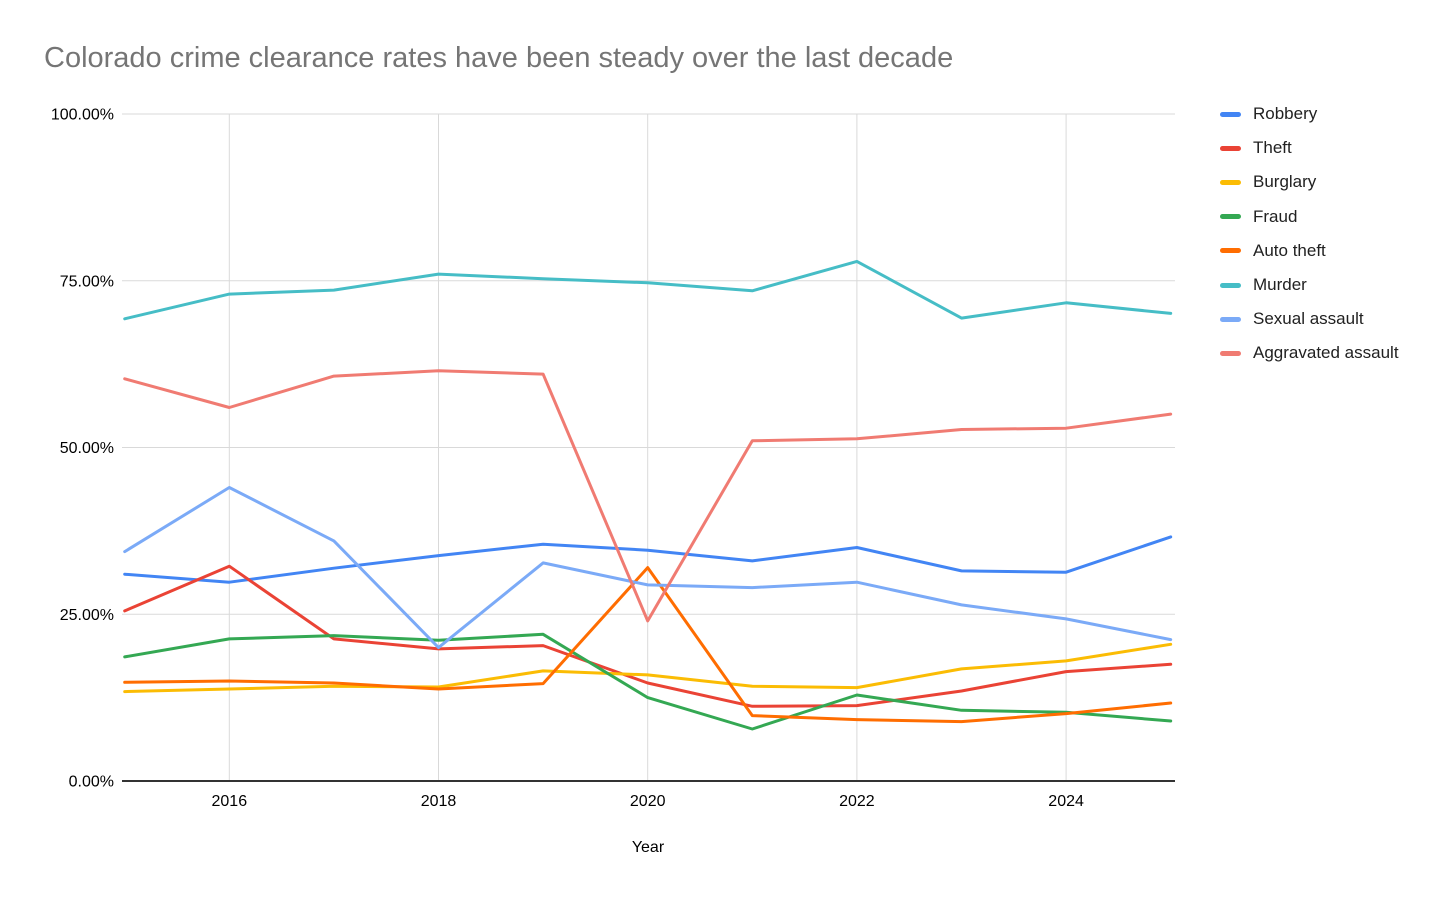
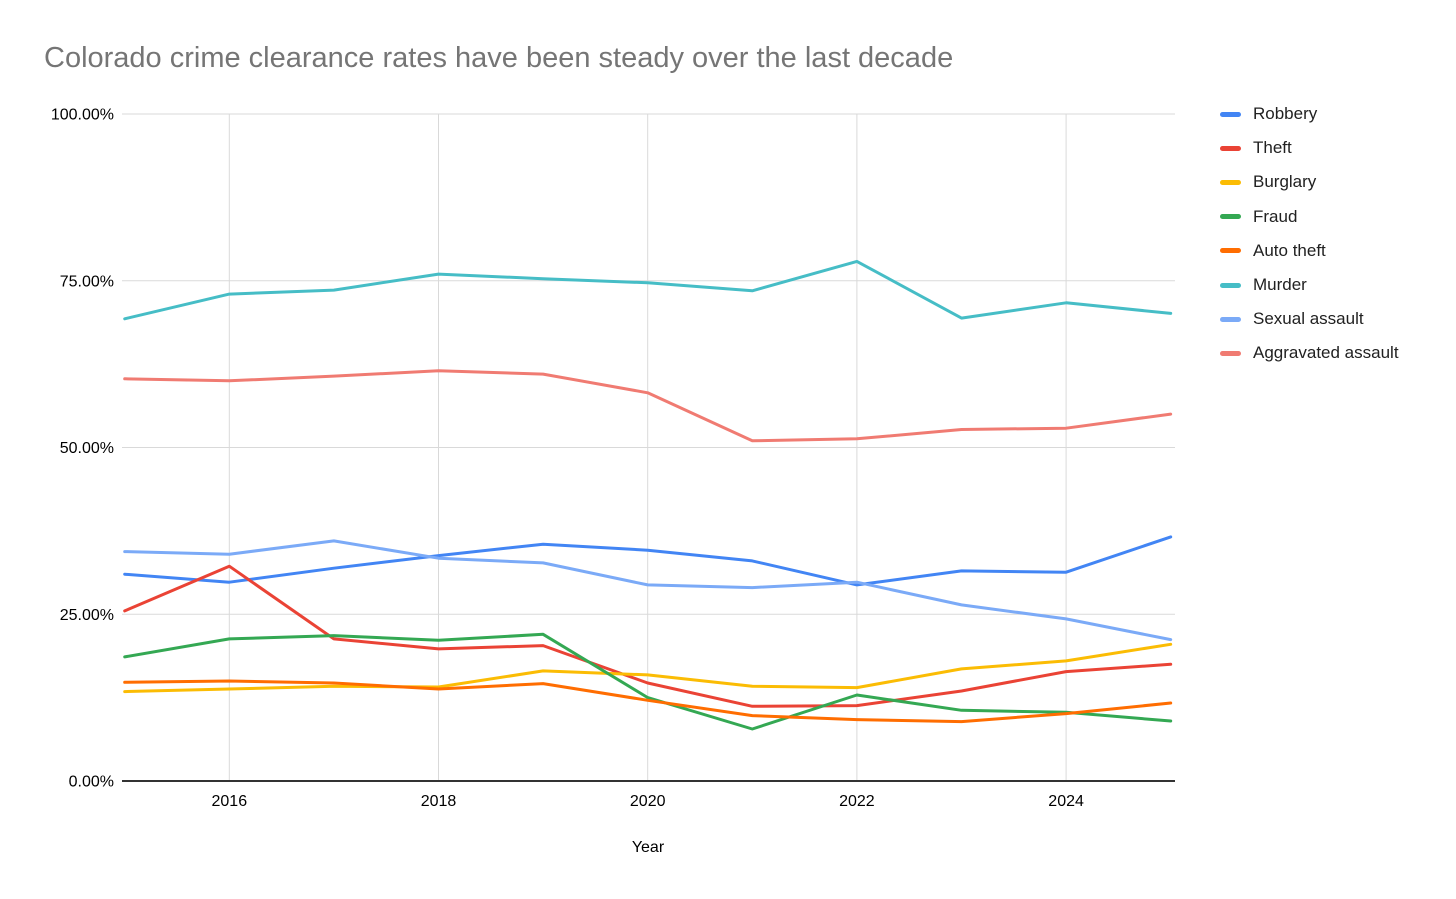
Sexual assault/2016: 44% -> 34%
Aggravated assault/2016: 56% -> 60%
Sexual assault/2018: 20% -> 33%
Auto theft/2020: 32% -> 12%
Aggravated assault/2020: 24% -> 58%
Robbery/2022: 35% -> 29%
